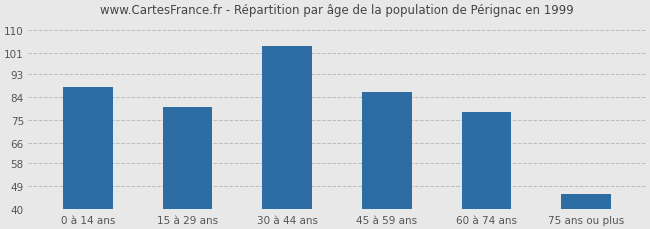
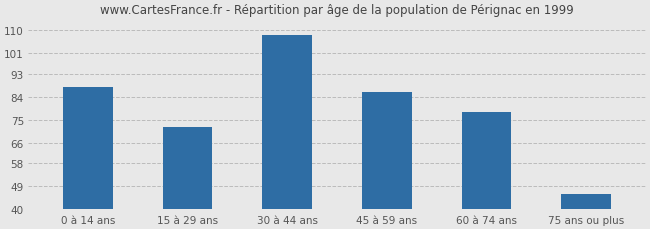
15 à 29 ans: 80 -> 72
30 à 44 ans: 104 -> 108
